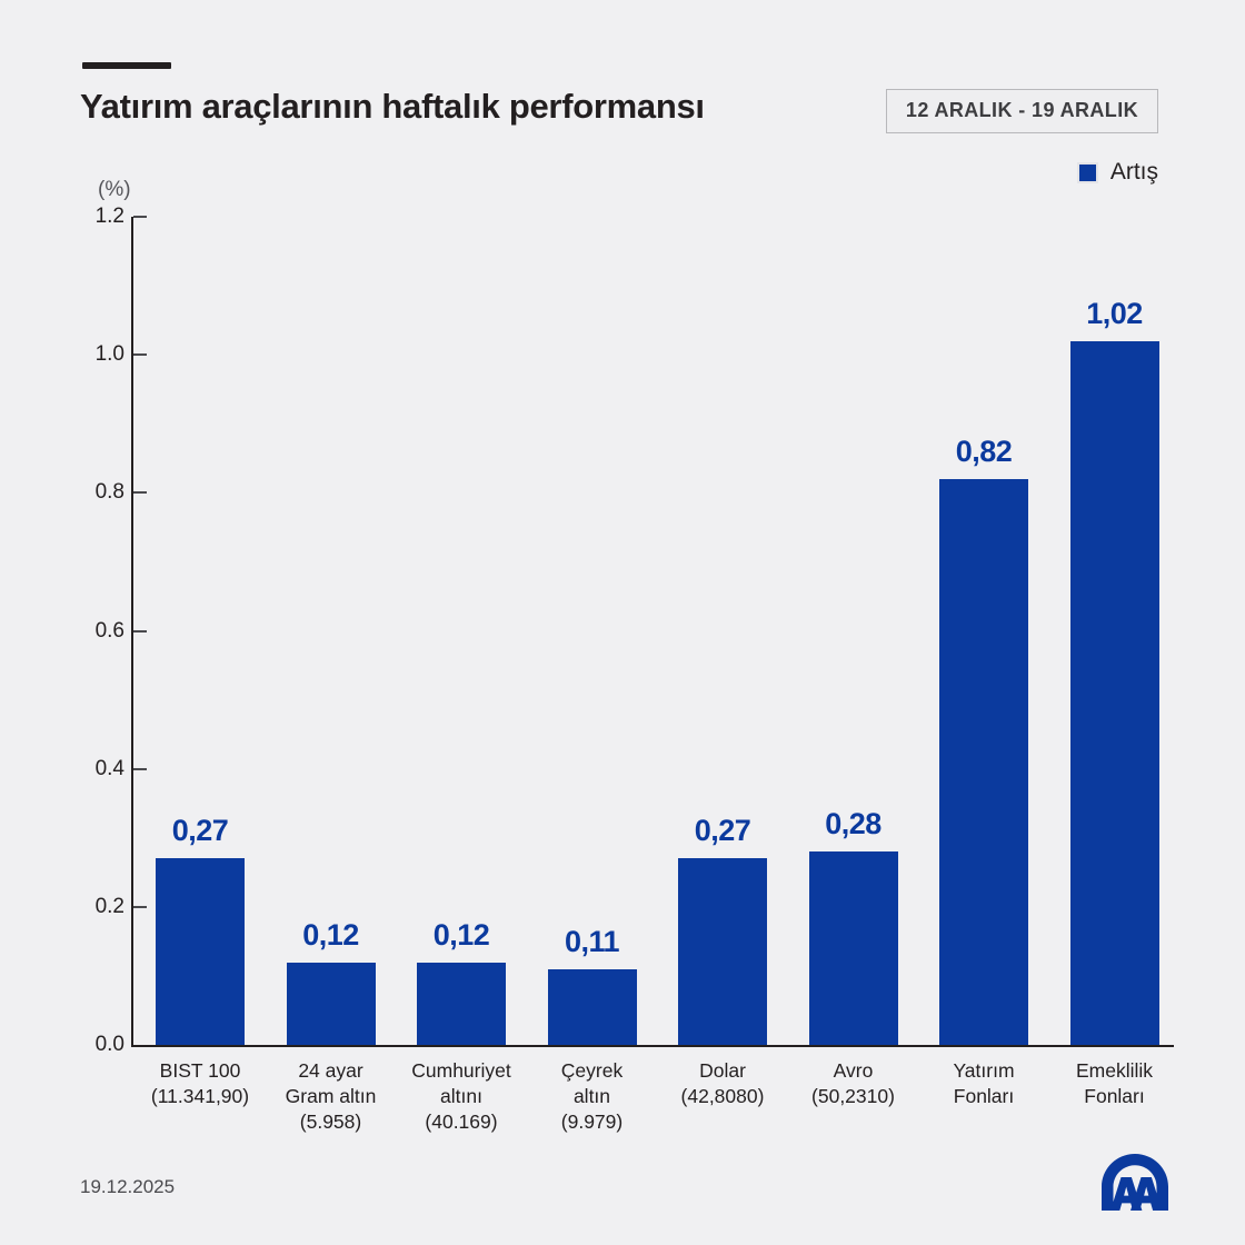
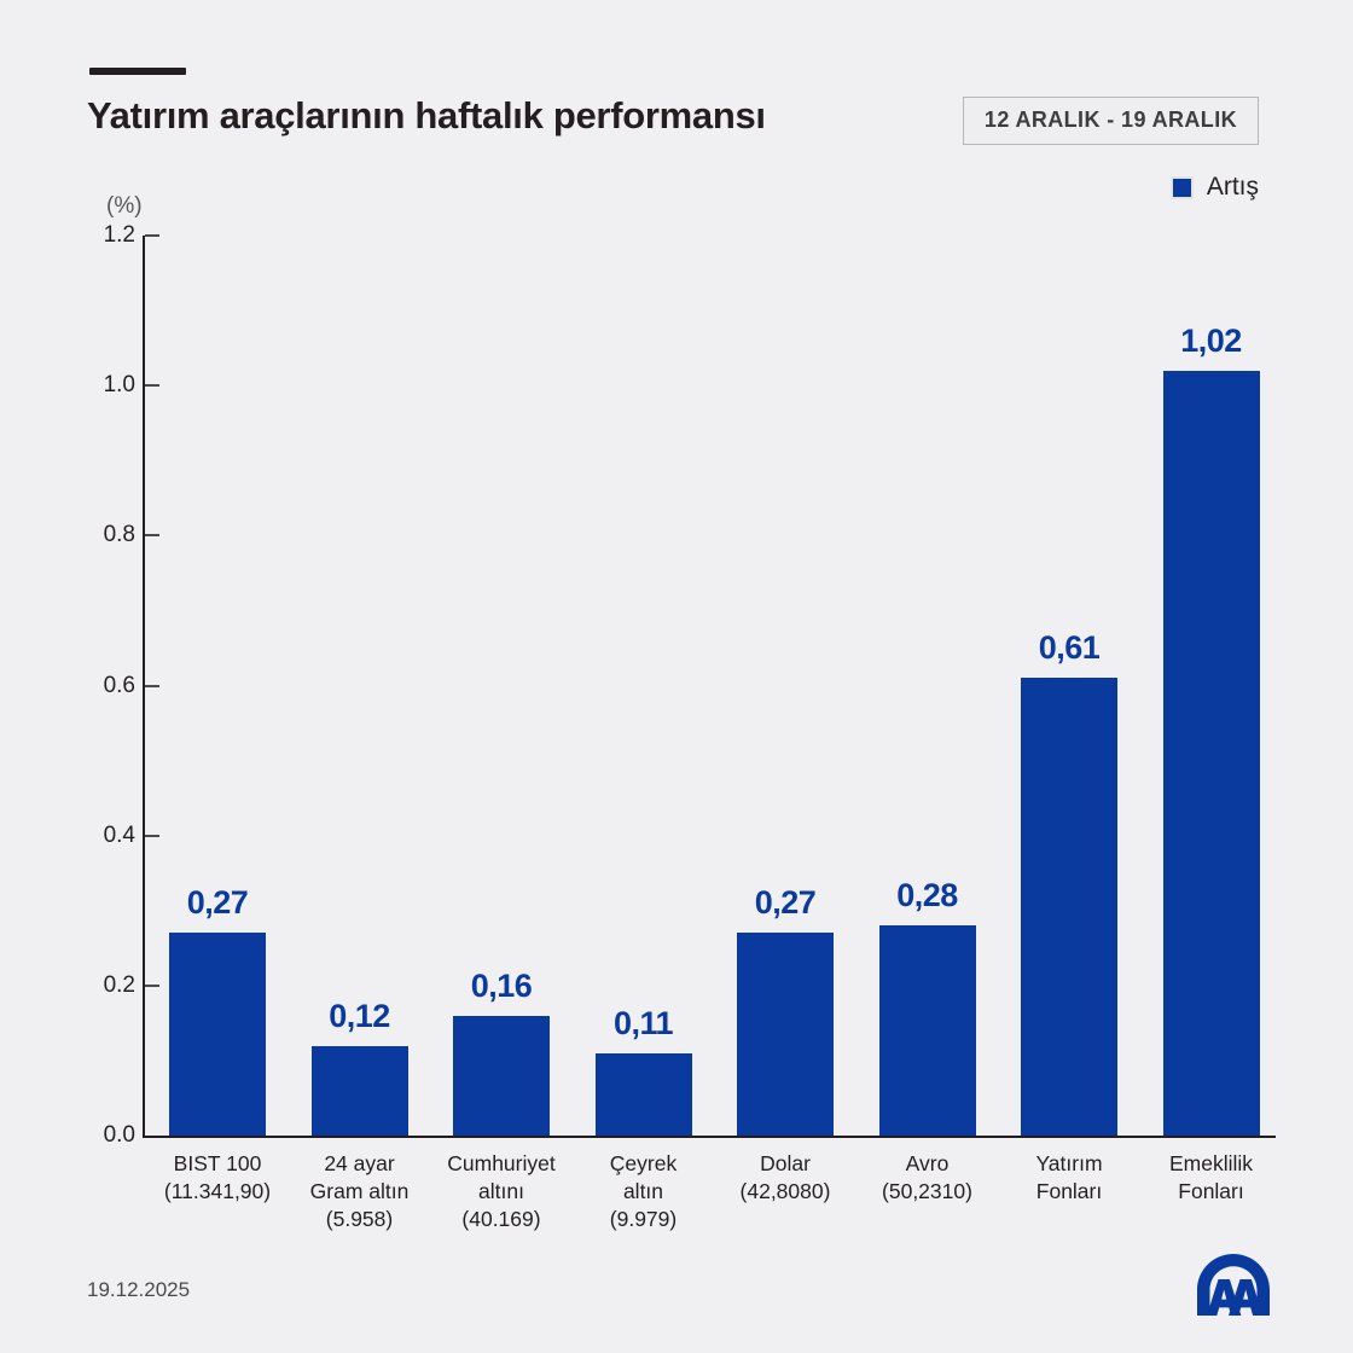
Cumhuriyet altını (40.169): 0,12 -> 0,16
Yatırım Fonları: 0,82 -> 0,61
